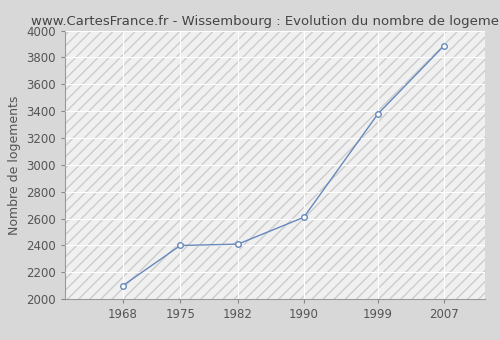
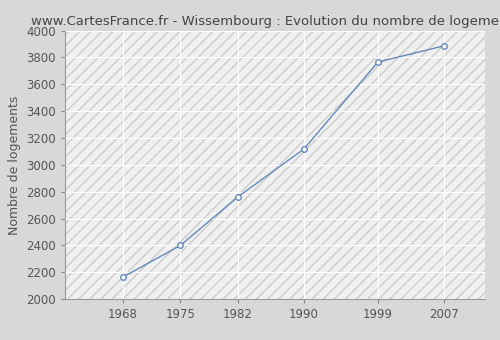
1968: 2100 -> 2160
1982: 2410 -> 2760
1990: 2610 -> 3120
1999: 3380 -> 3770
